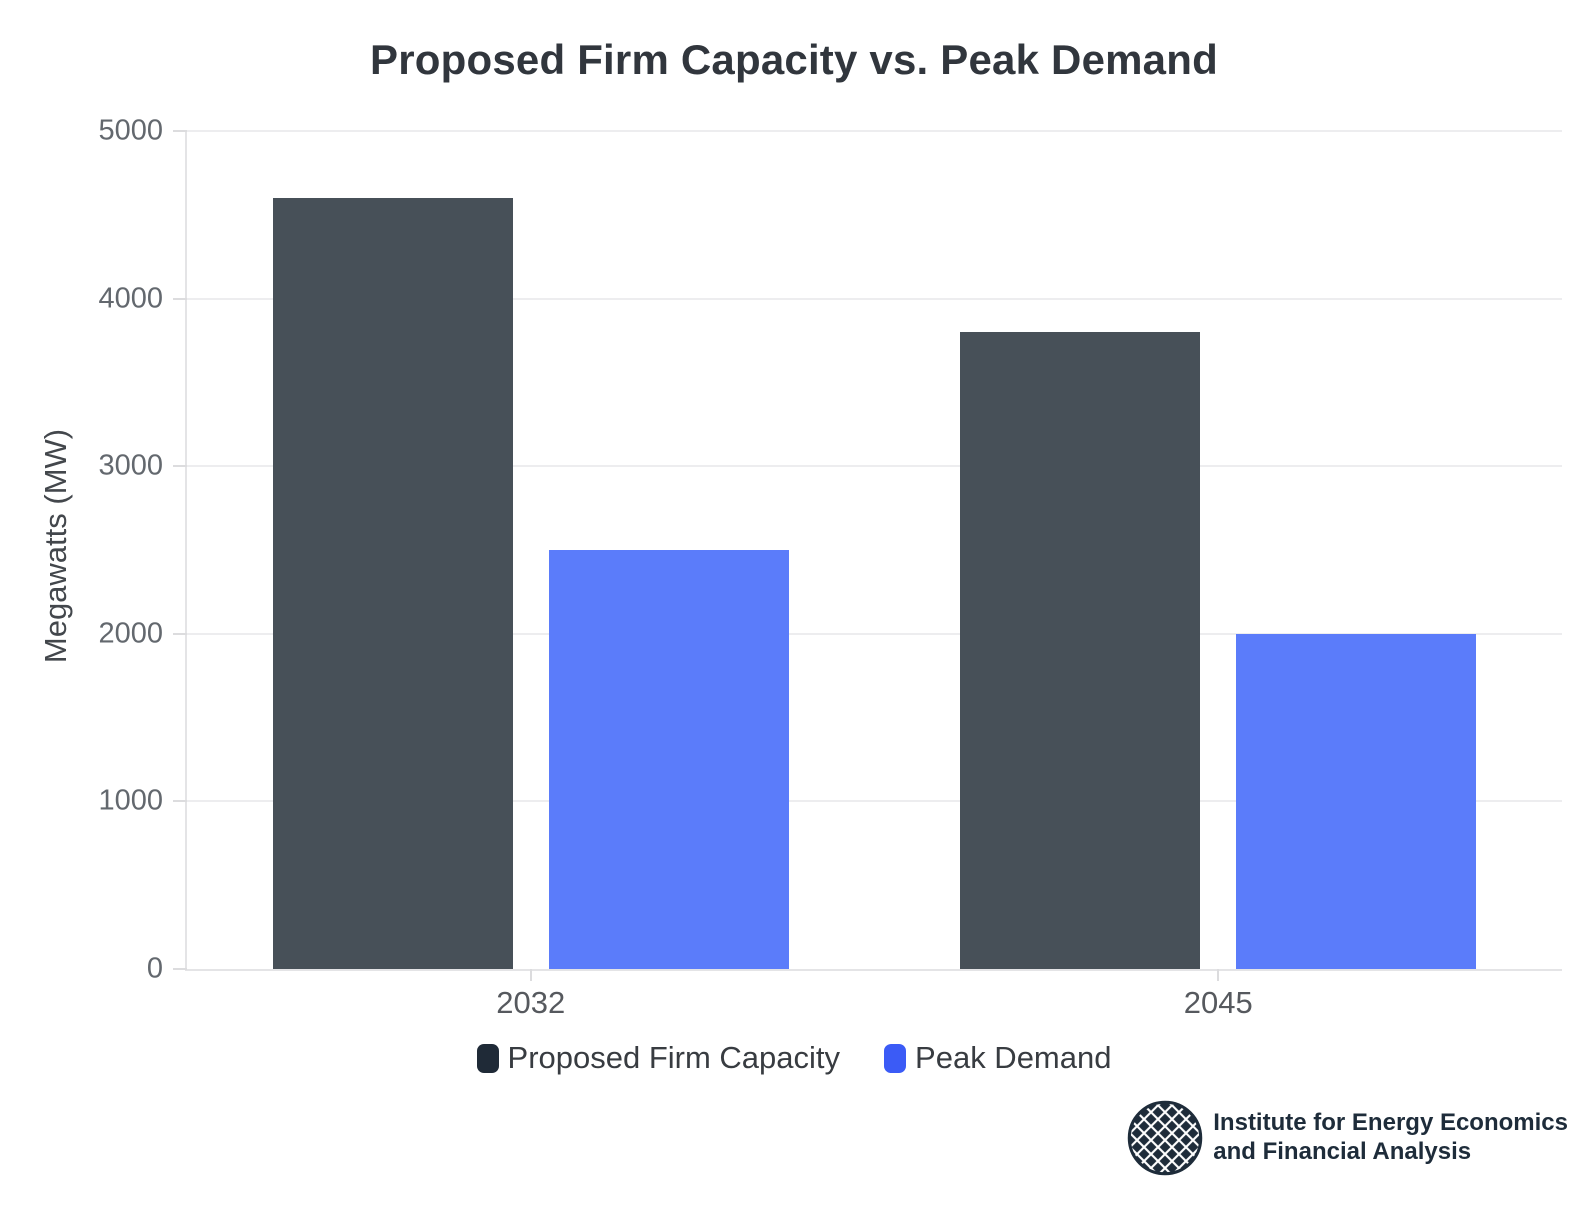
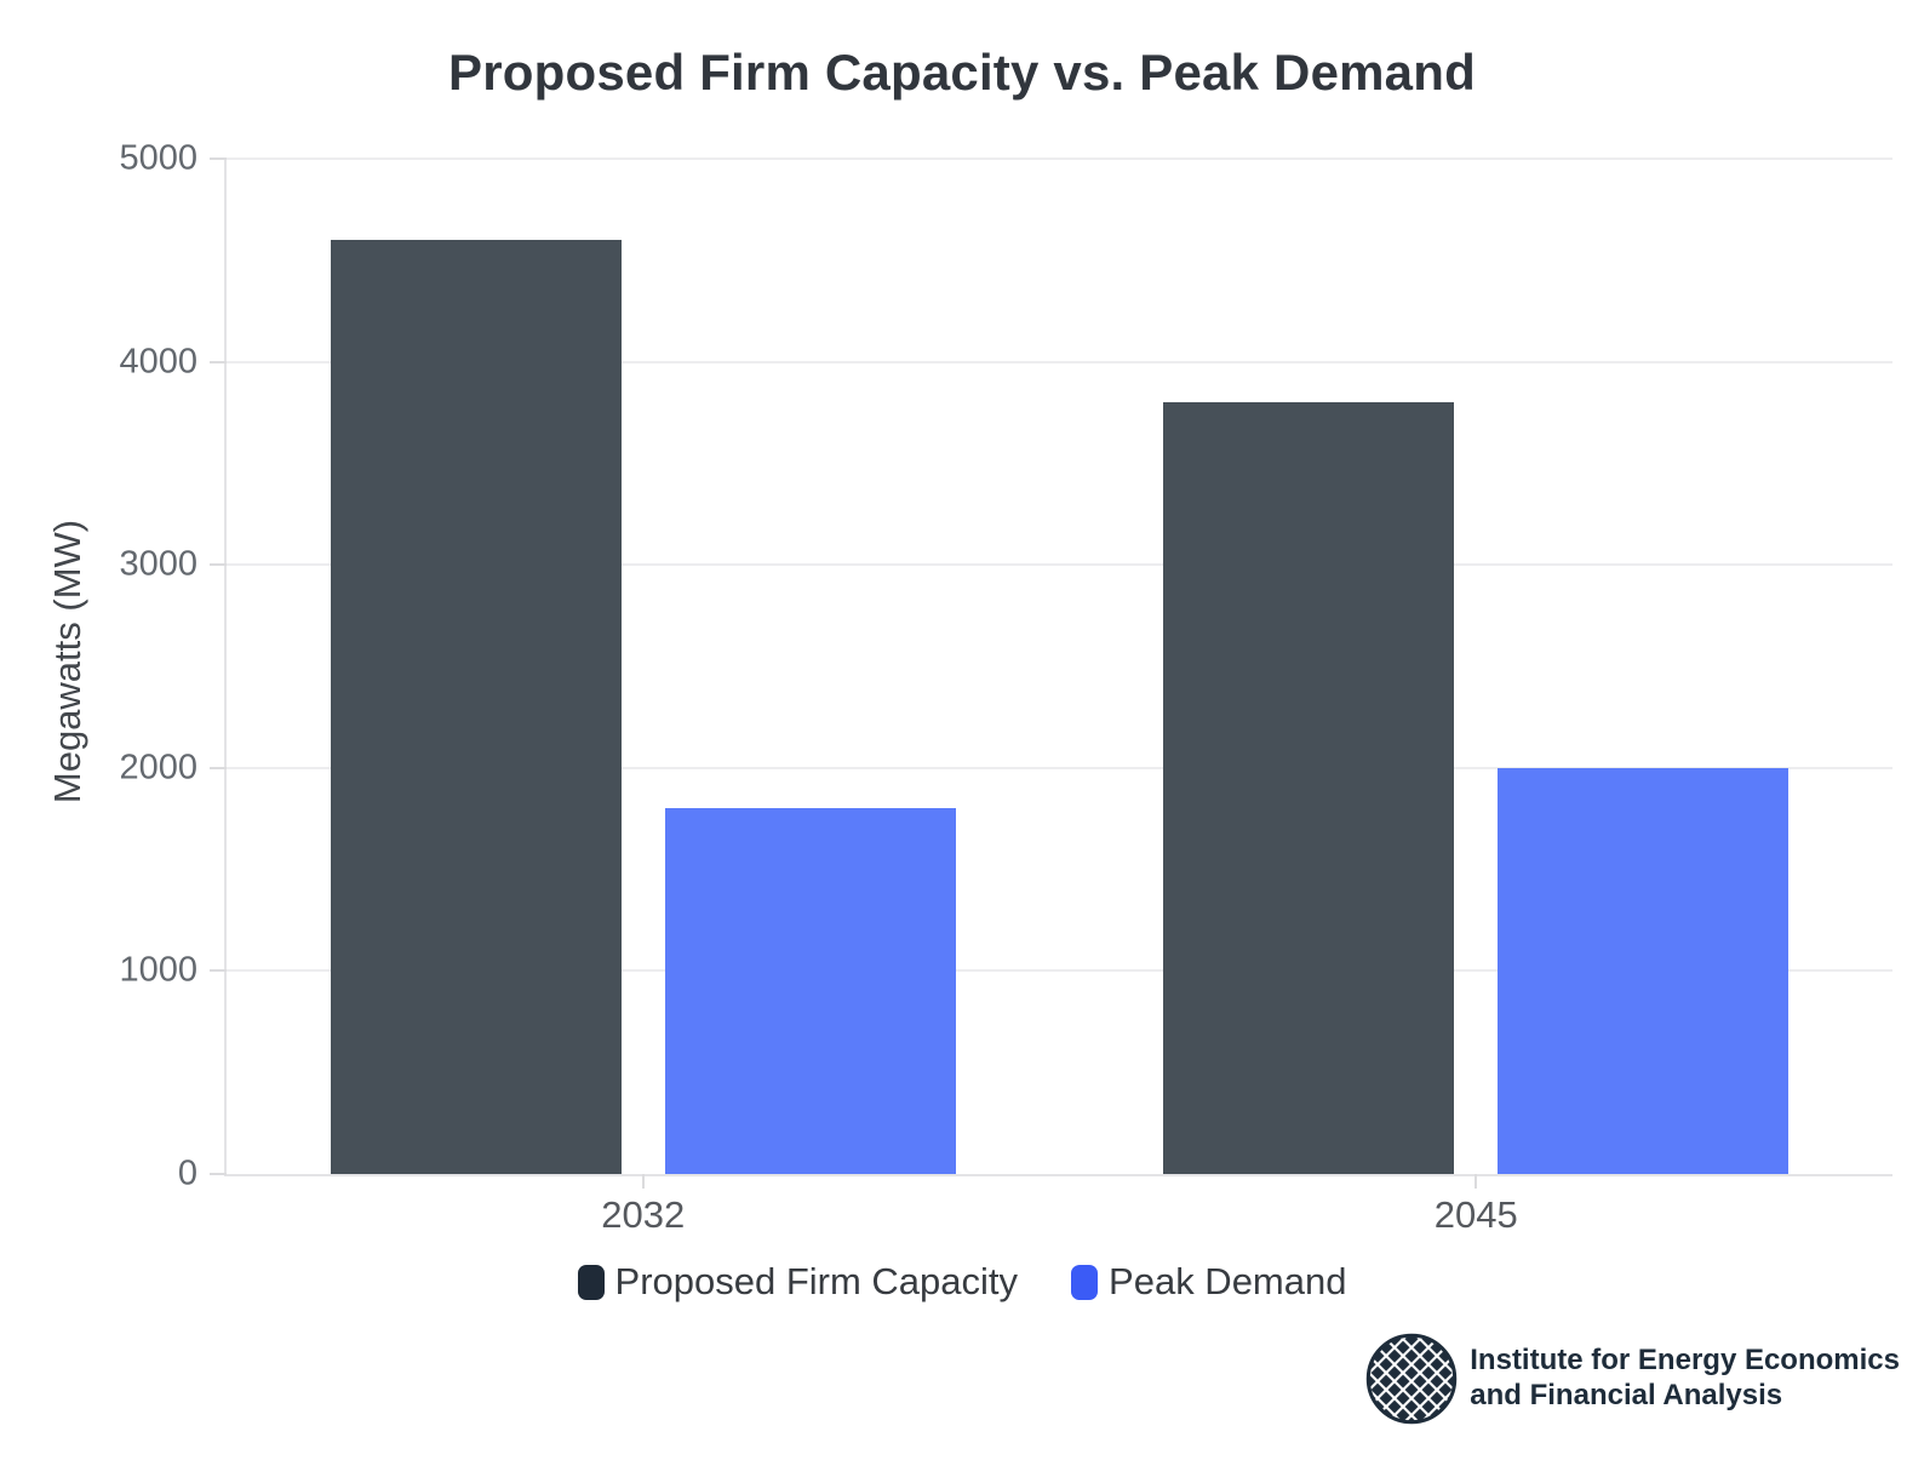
Peak Demand/2032: 2500 -> 1800
